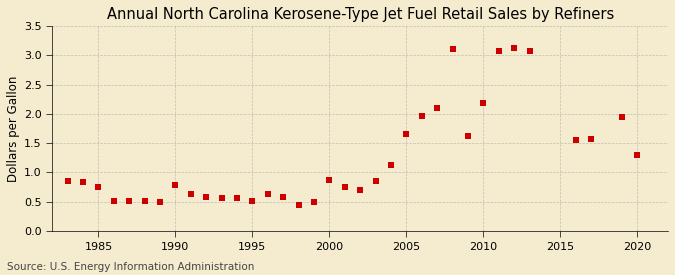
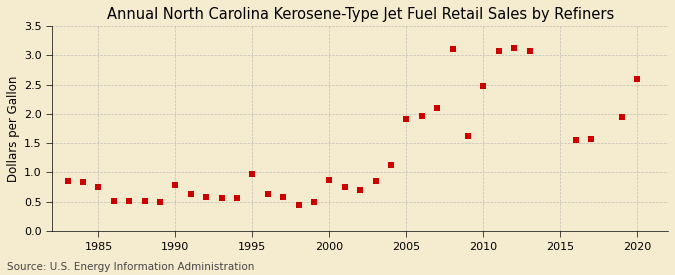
1995: 0.51 -> 0.98
2005: 1.65 -> 1.92
2010: 2.18 -> 2.48
2020: 1.30 -> 2.60
